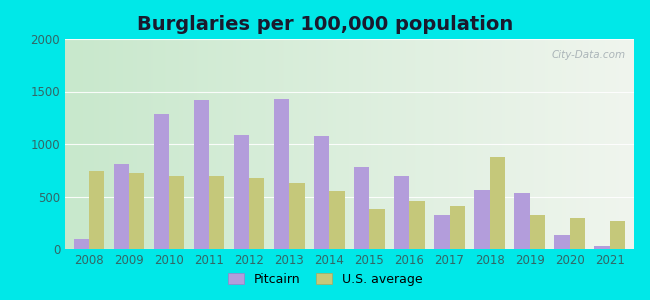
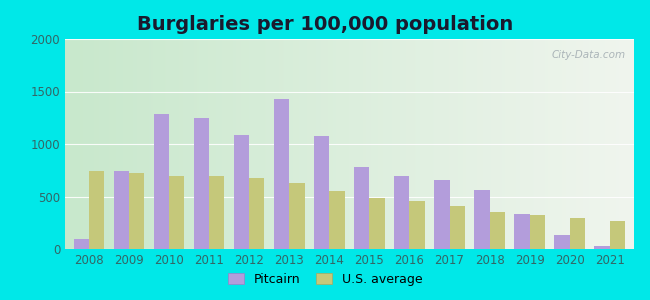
Pitcairn/2009: 810 -> 740
Pitcairn/2011: 1420 -> 1250
U.S. average/2015: 380 -> 490
Pitcairn/2017: 320 -> 660
U.S. average/2018: 880 -> 350
Pitcairn/2019: 530 -> 330
